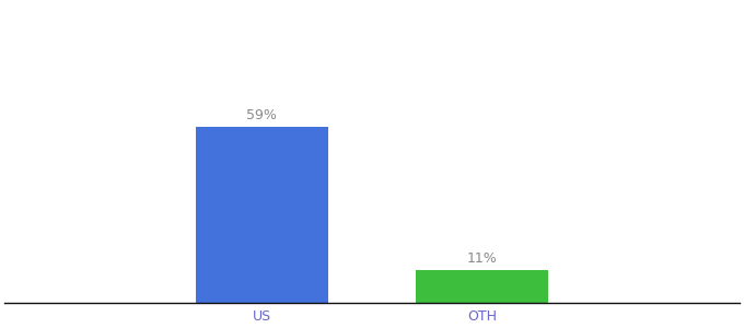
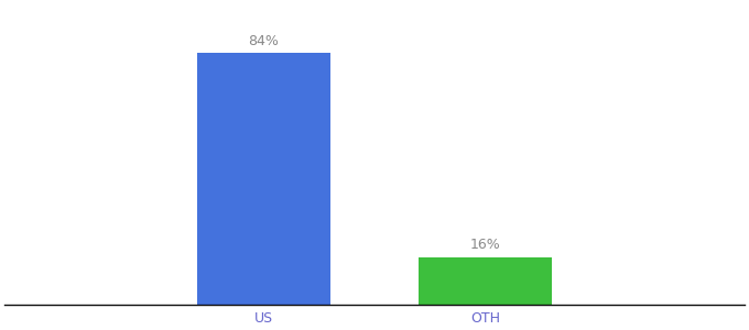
US: 59% -> 84%
OTH: 11% -> 16%
